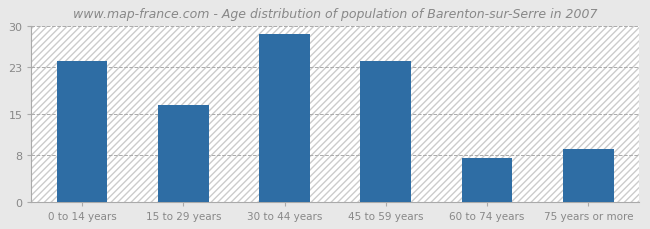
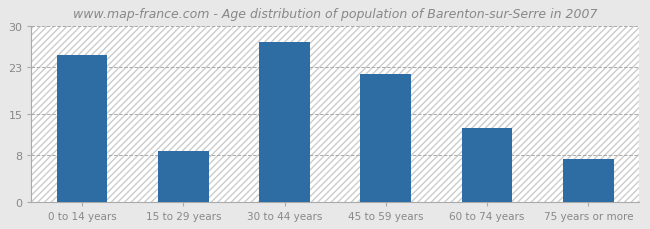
0 to 14 years: 24.0 -> 25.0
15 to 29 years: 16.5 -> 8.6
30 to 44 years: 28.5 -> 27.2
45 to 59 years: 24.0 -> 21.8
60 to 74 years: 7.5 -> 12.6
75 years or more: 9.0 -> 7.2
